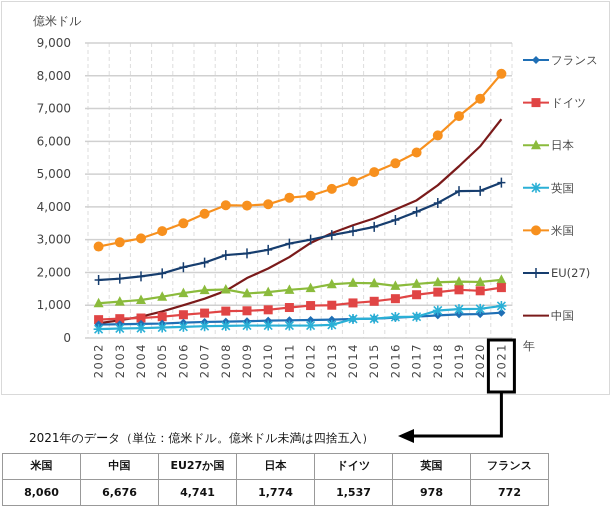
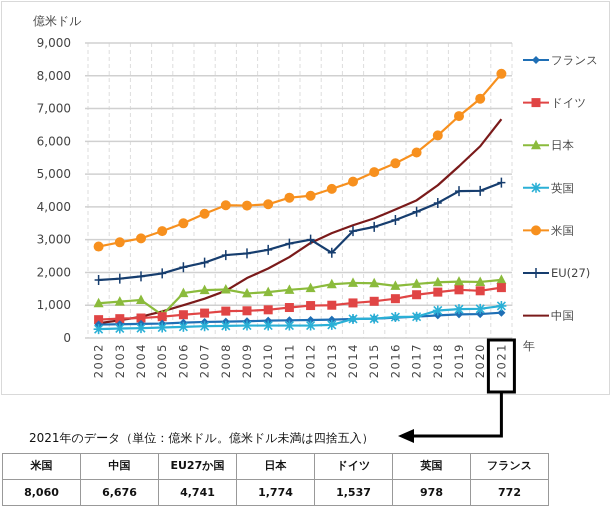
日本/2005: 1300 -> 700
EU(27)/2013: 3100 -> 2600
